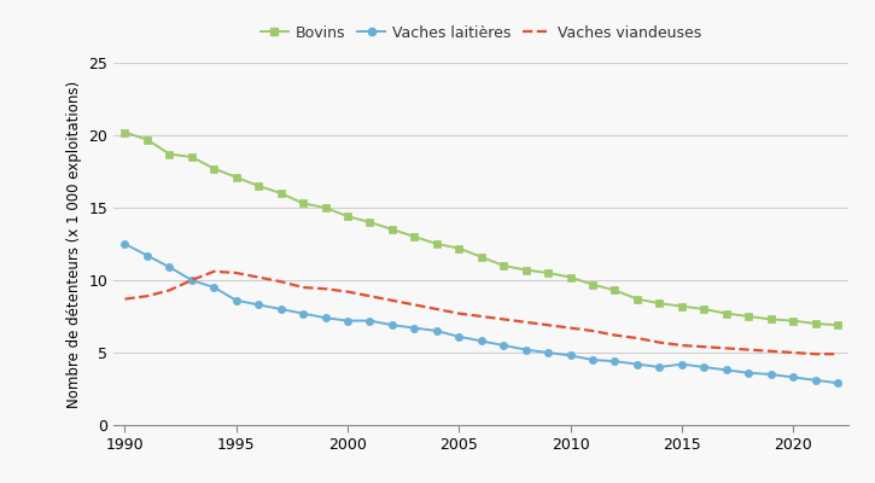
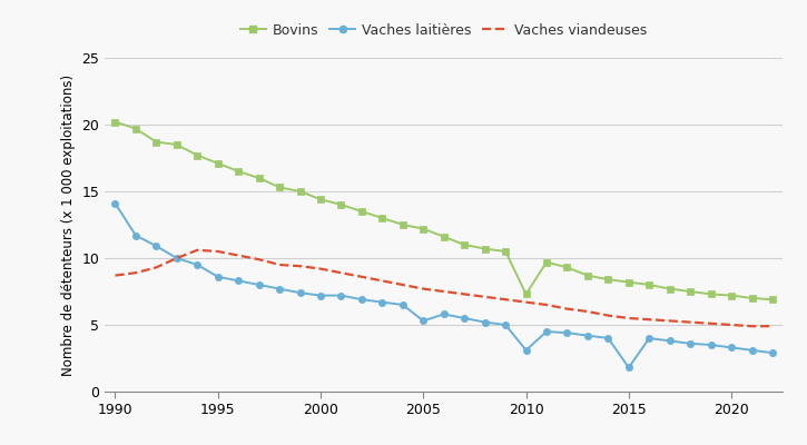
Vaches laitières/1990: 12.5 -> 14.1
Vaches laitières/2005: 6.1 -> 5.3
Bovins/2010: 10.2 -> 7.3
Vaches laitières/2010: 4.8 -> 3.1
Vaches laitières/2015: 4.2 -> 1.8
